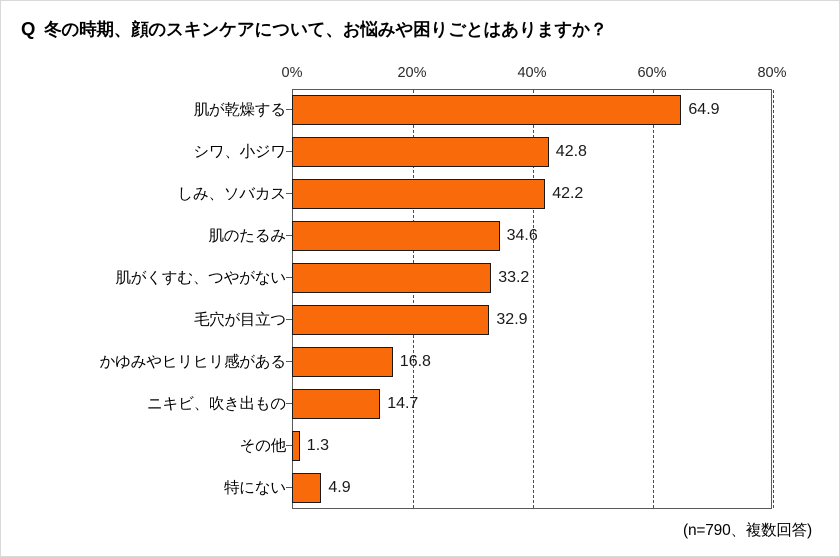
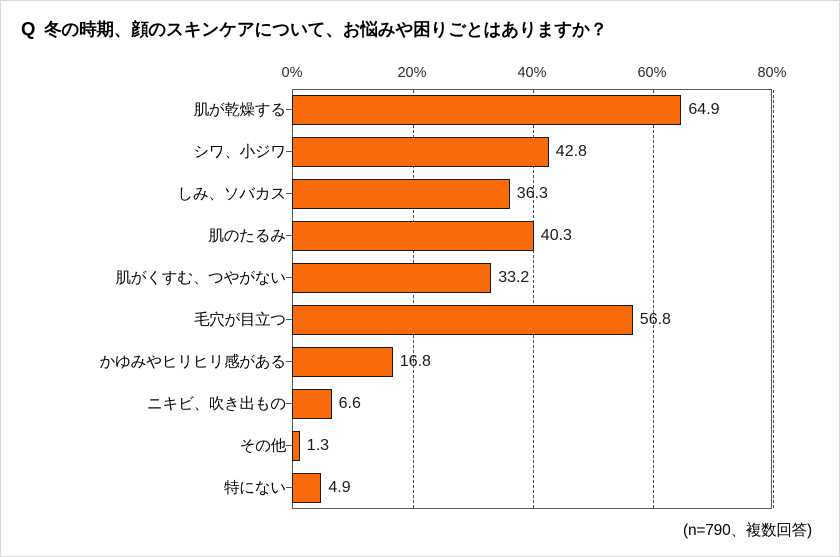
しみ、ソバカス: 42.2 -> 36.3
肌のたるみ: 34.6 -> 40.3
毛穴が目立つ: 32.9 -> 56.8
ニキビ、吹き出もの: 14.7 -> 6.6
